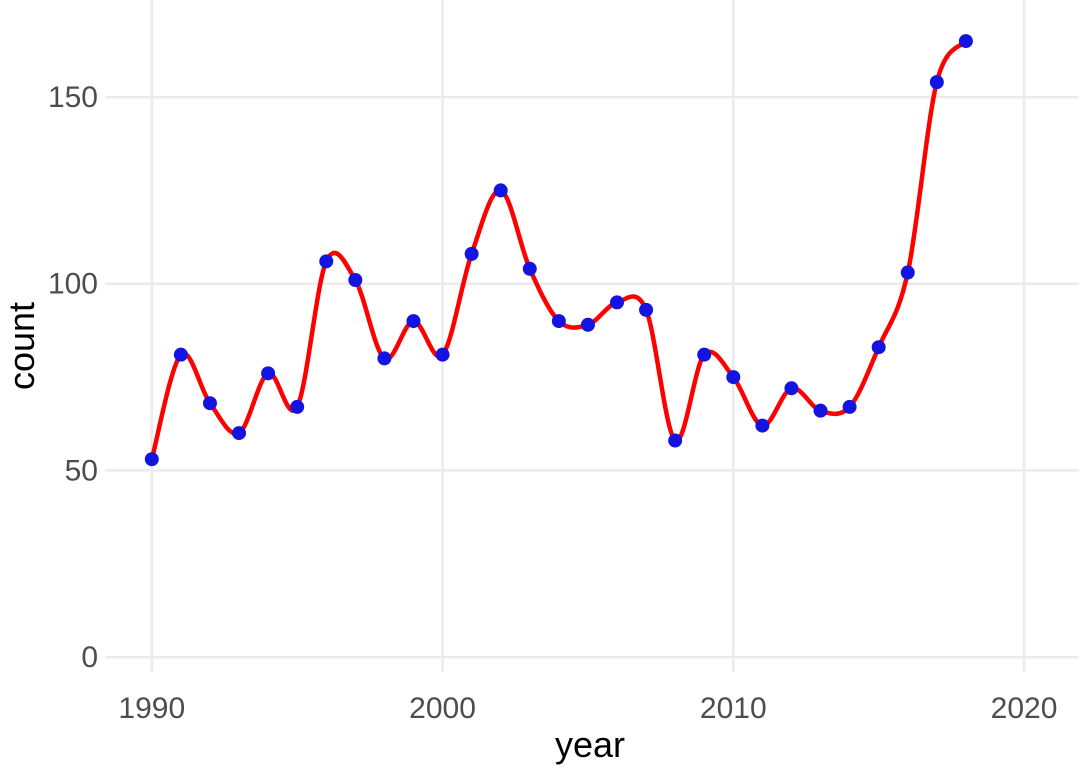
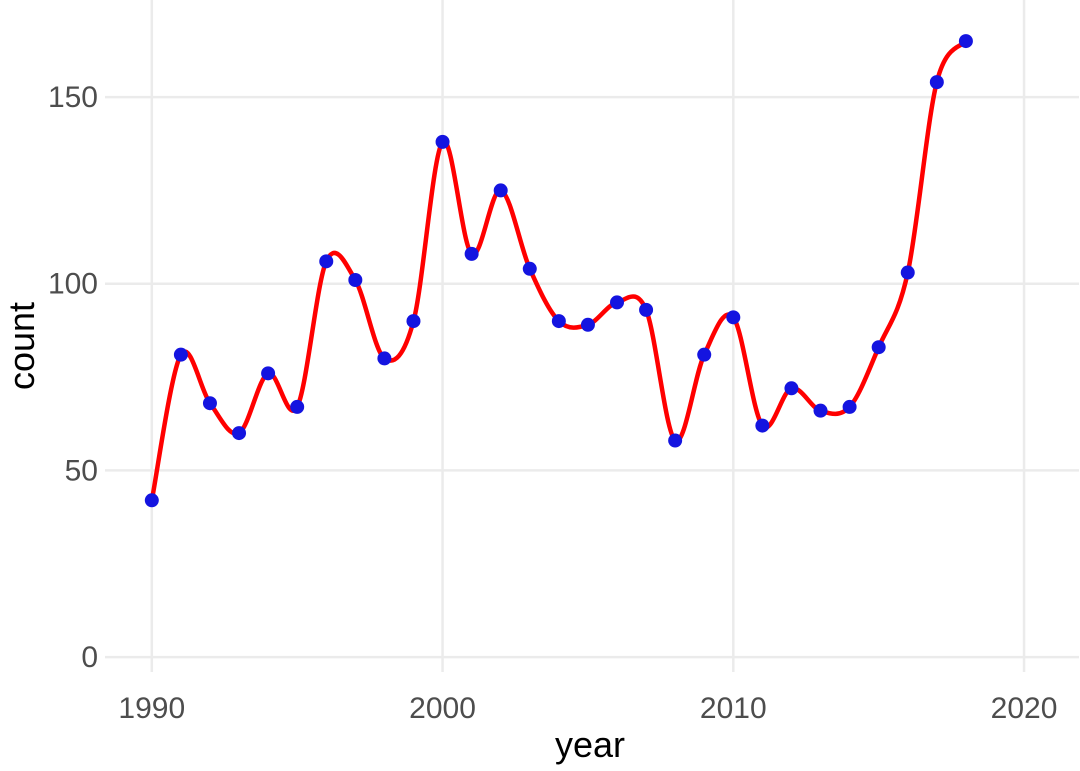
1990: 53 -> 42
2000: 81 -> 138
2010: 75 -> 91
